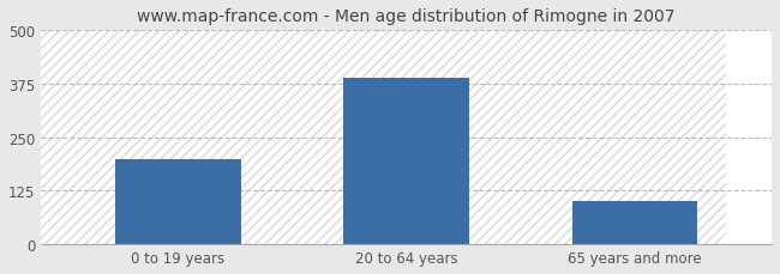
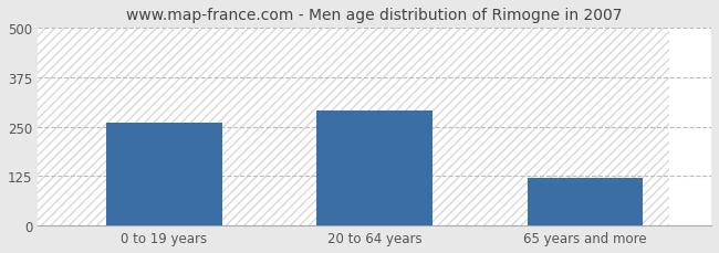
0 to 19 years: 200 -> 260
20 to 64 years: 390 -> 290
65 years and more: 100 -> 120
